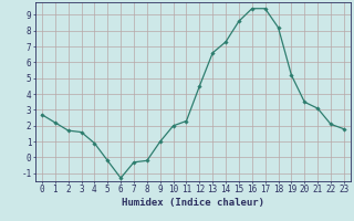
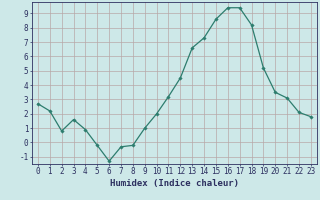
2: 1.7 -> 0.8
11: 2.3 -> 3.2
